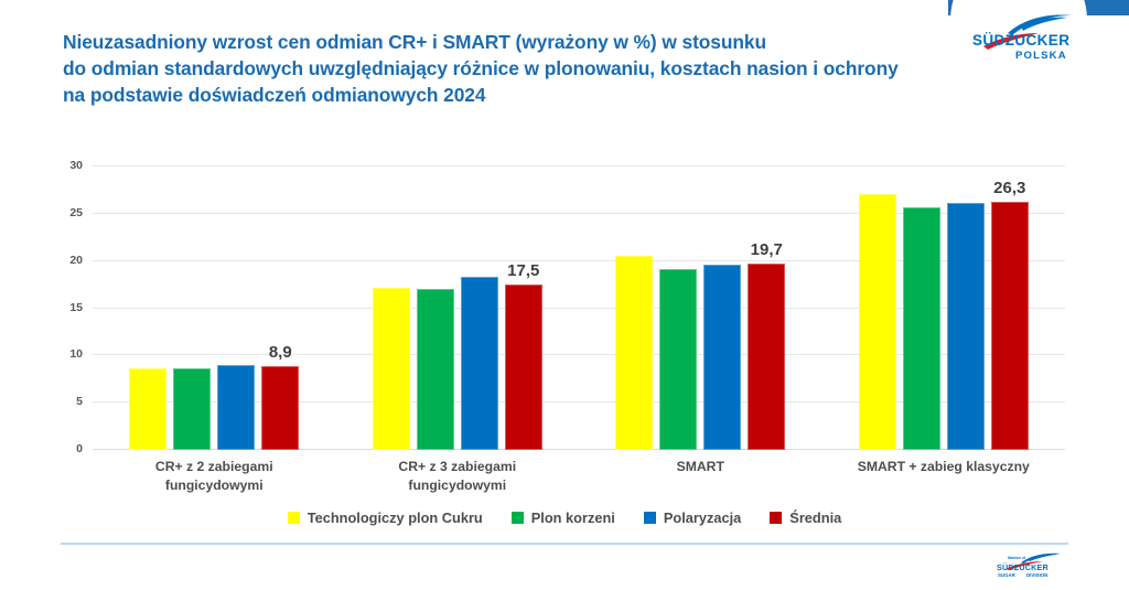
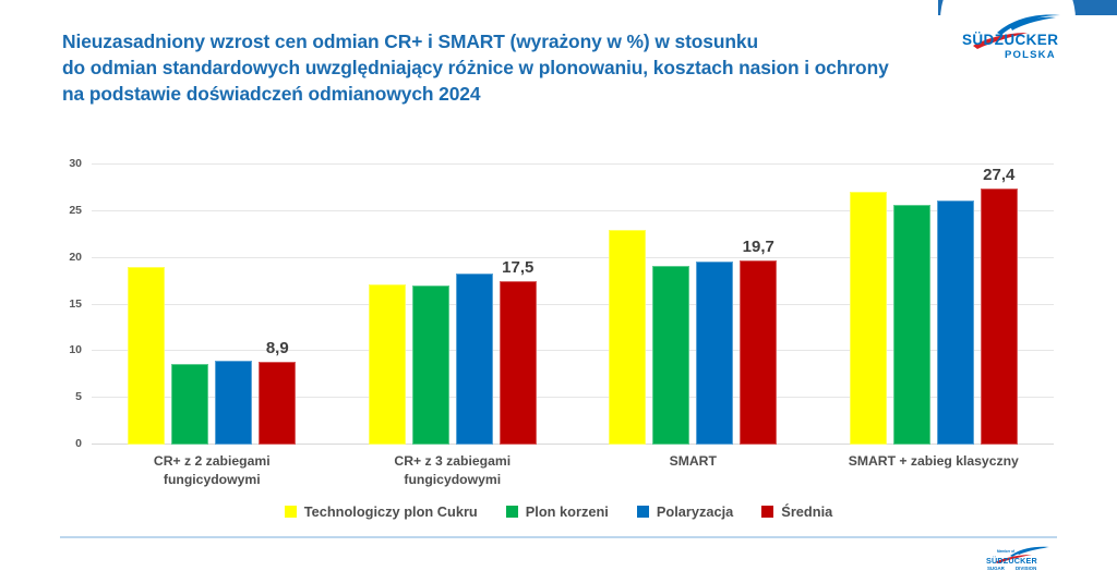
Technologiczy plon Cukru/CR+ z 2 zabiegami fungicydowymi: 9 -> 19
Technologiczy plon Cukru/SMART: 20 -> 23
Średnia/SMART + zabieg klasyczny: 26,3 -> 27,4
